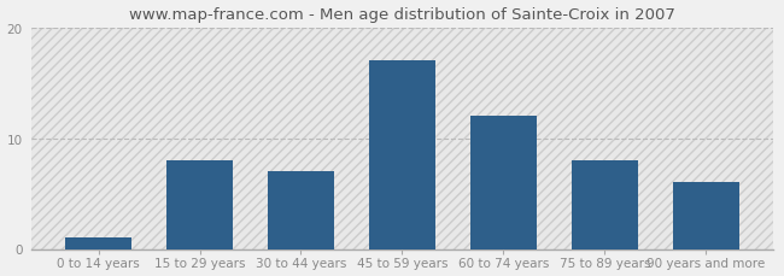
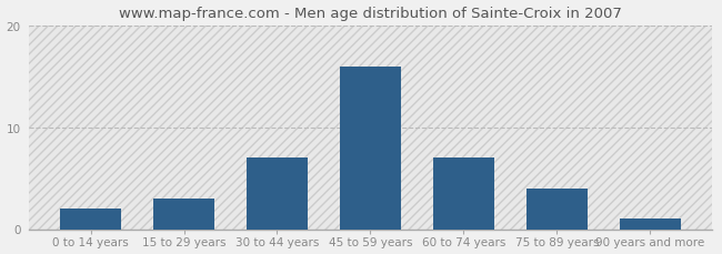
0 to 14 years: 1 -> 2
15 to 29 years: 8 -> 3
45 to 59 years: 17 -> 16
60 to 74 years: 12 -> 7
75 to 89 years: 8 -> 4
90 years and more: 6 -> 1
